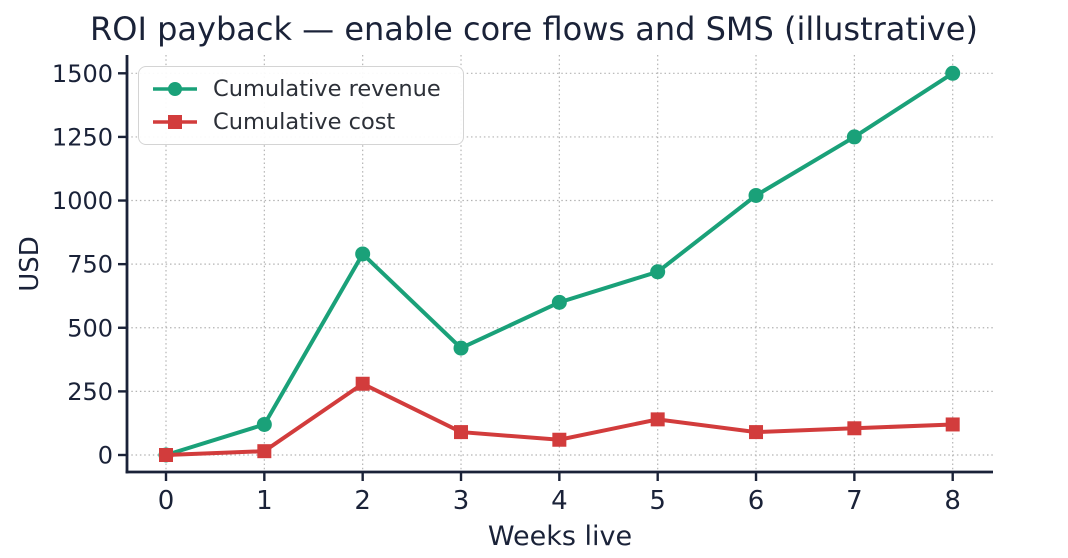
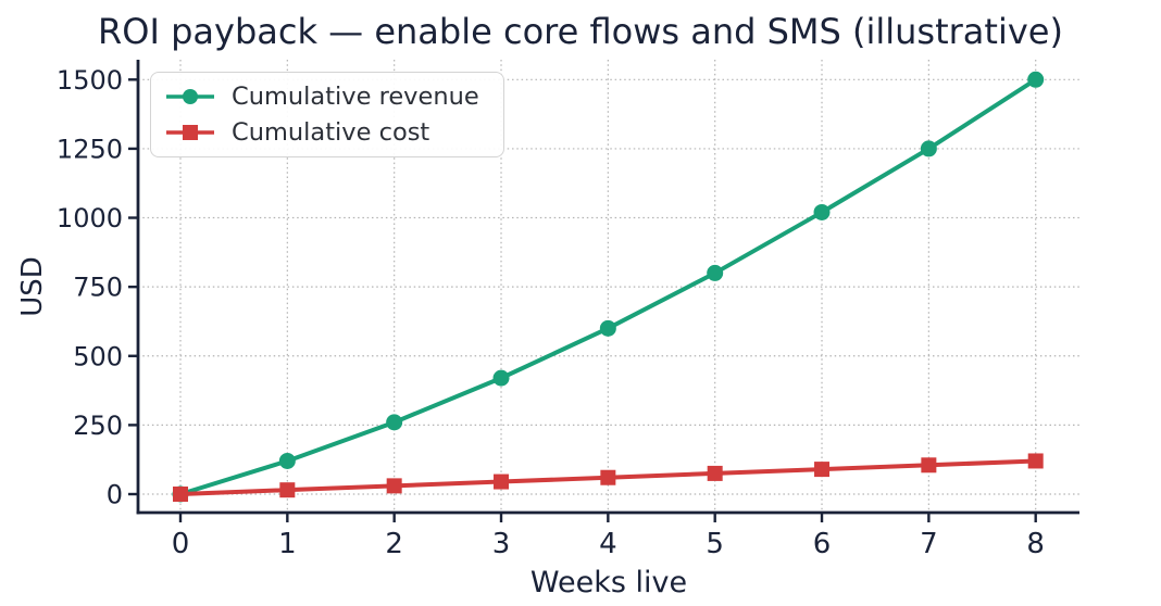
Cumulative revenue/2: 790 -> 260
Cumulative cost/2: 280 -> 30
Cumulative cost/3: 90 -> 40
Cumulative revenue/5: 720 -> 800
Cumulative cost/5: 140 -> 80
